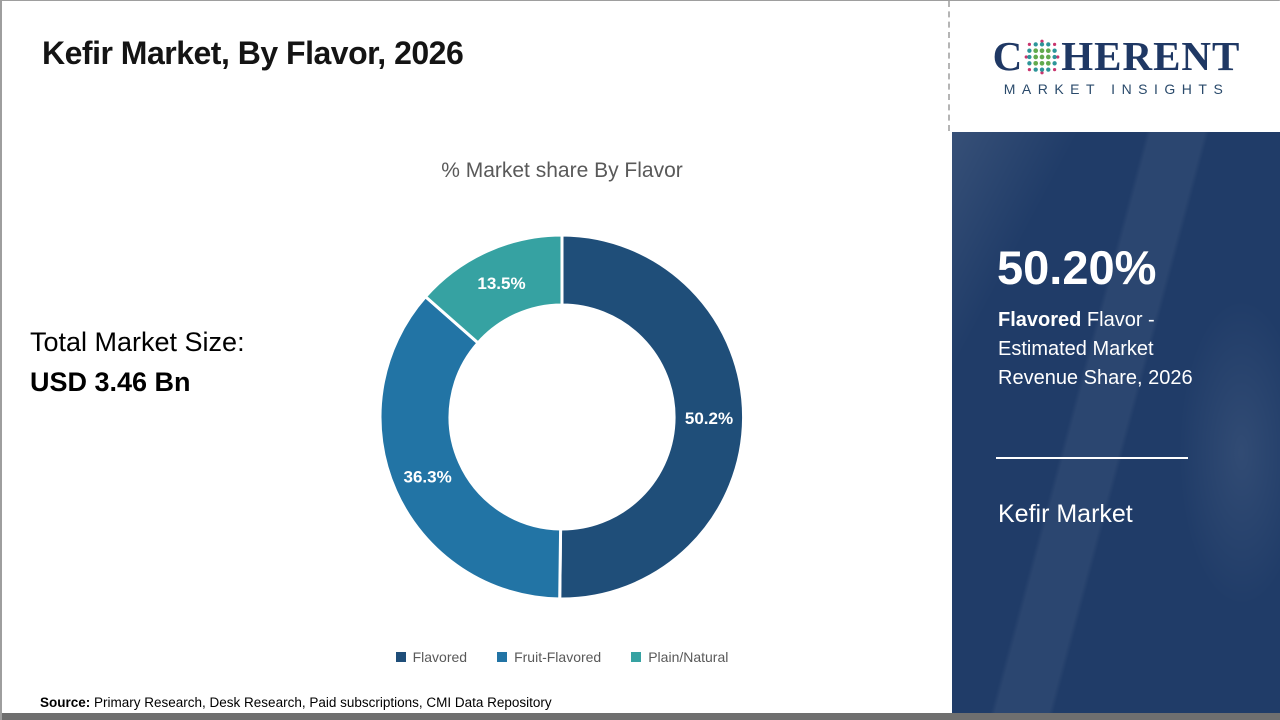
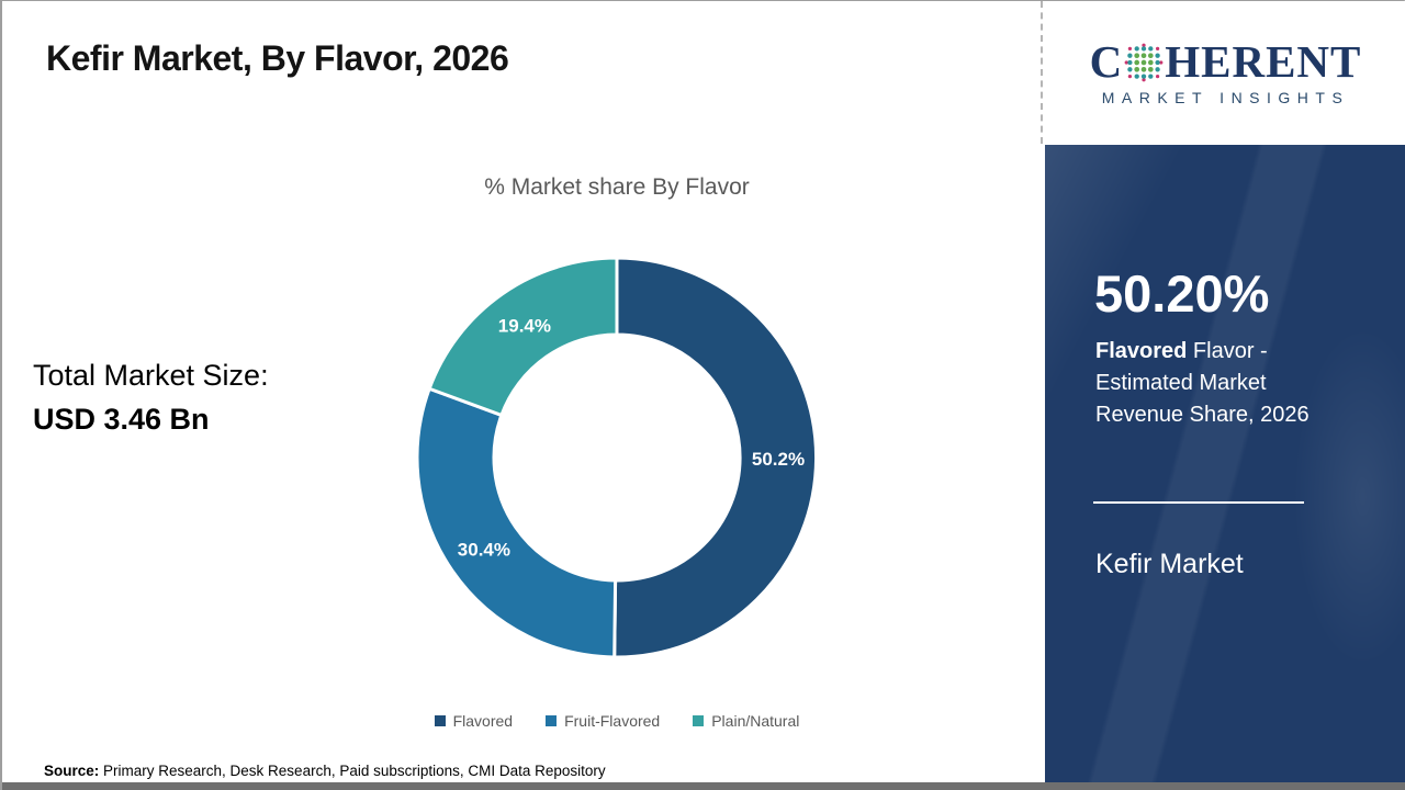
Fruit-Flavored: 36.3% -> 30.4%
Plain/Natural: 13.5% -> 19.4%
